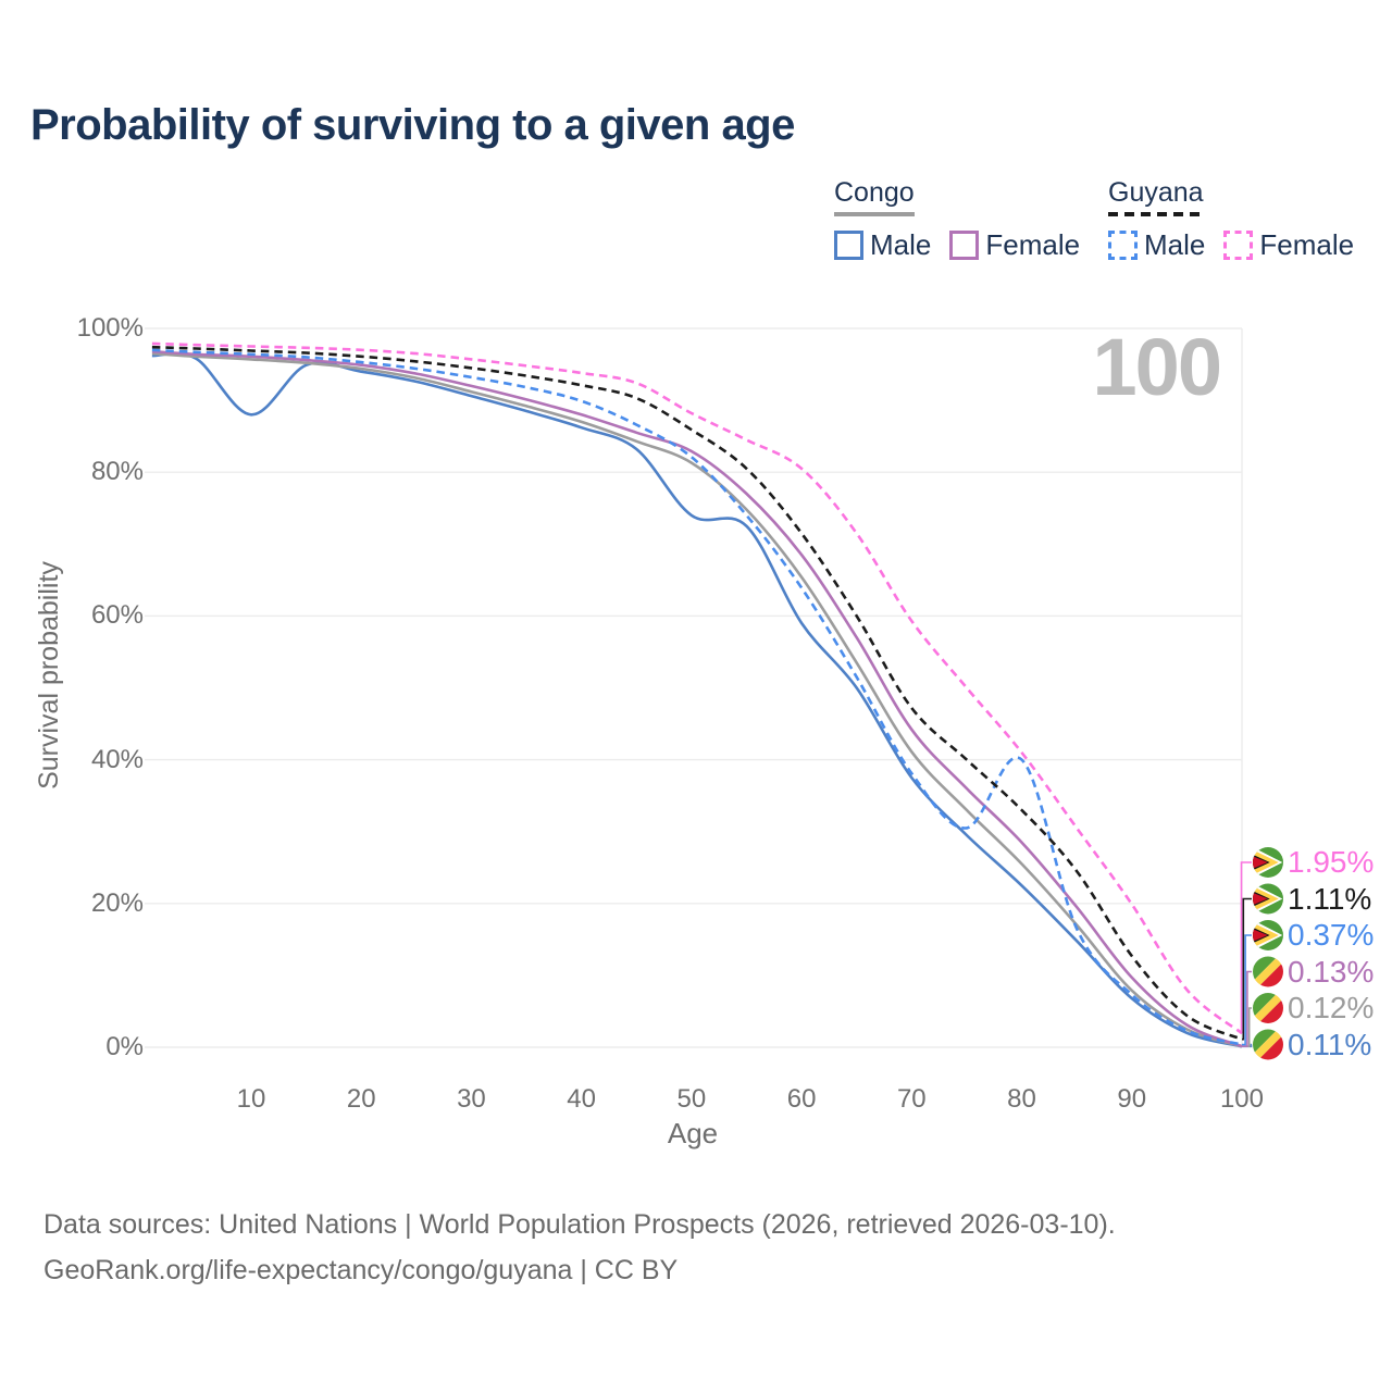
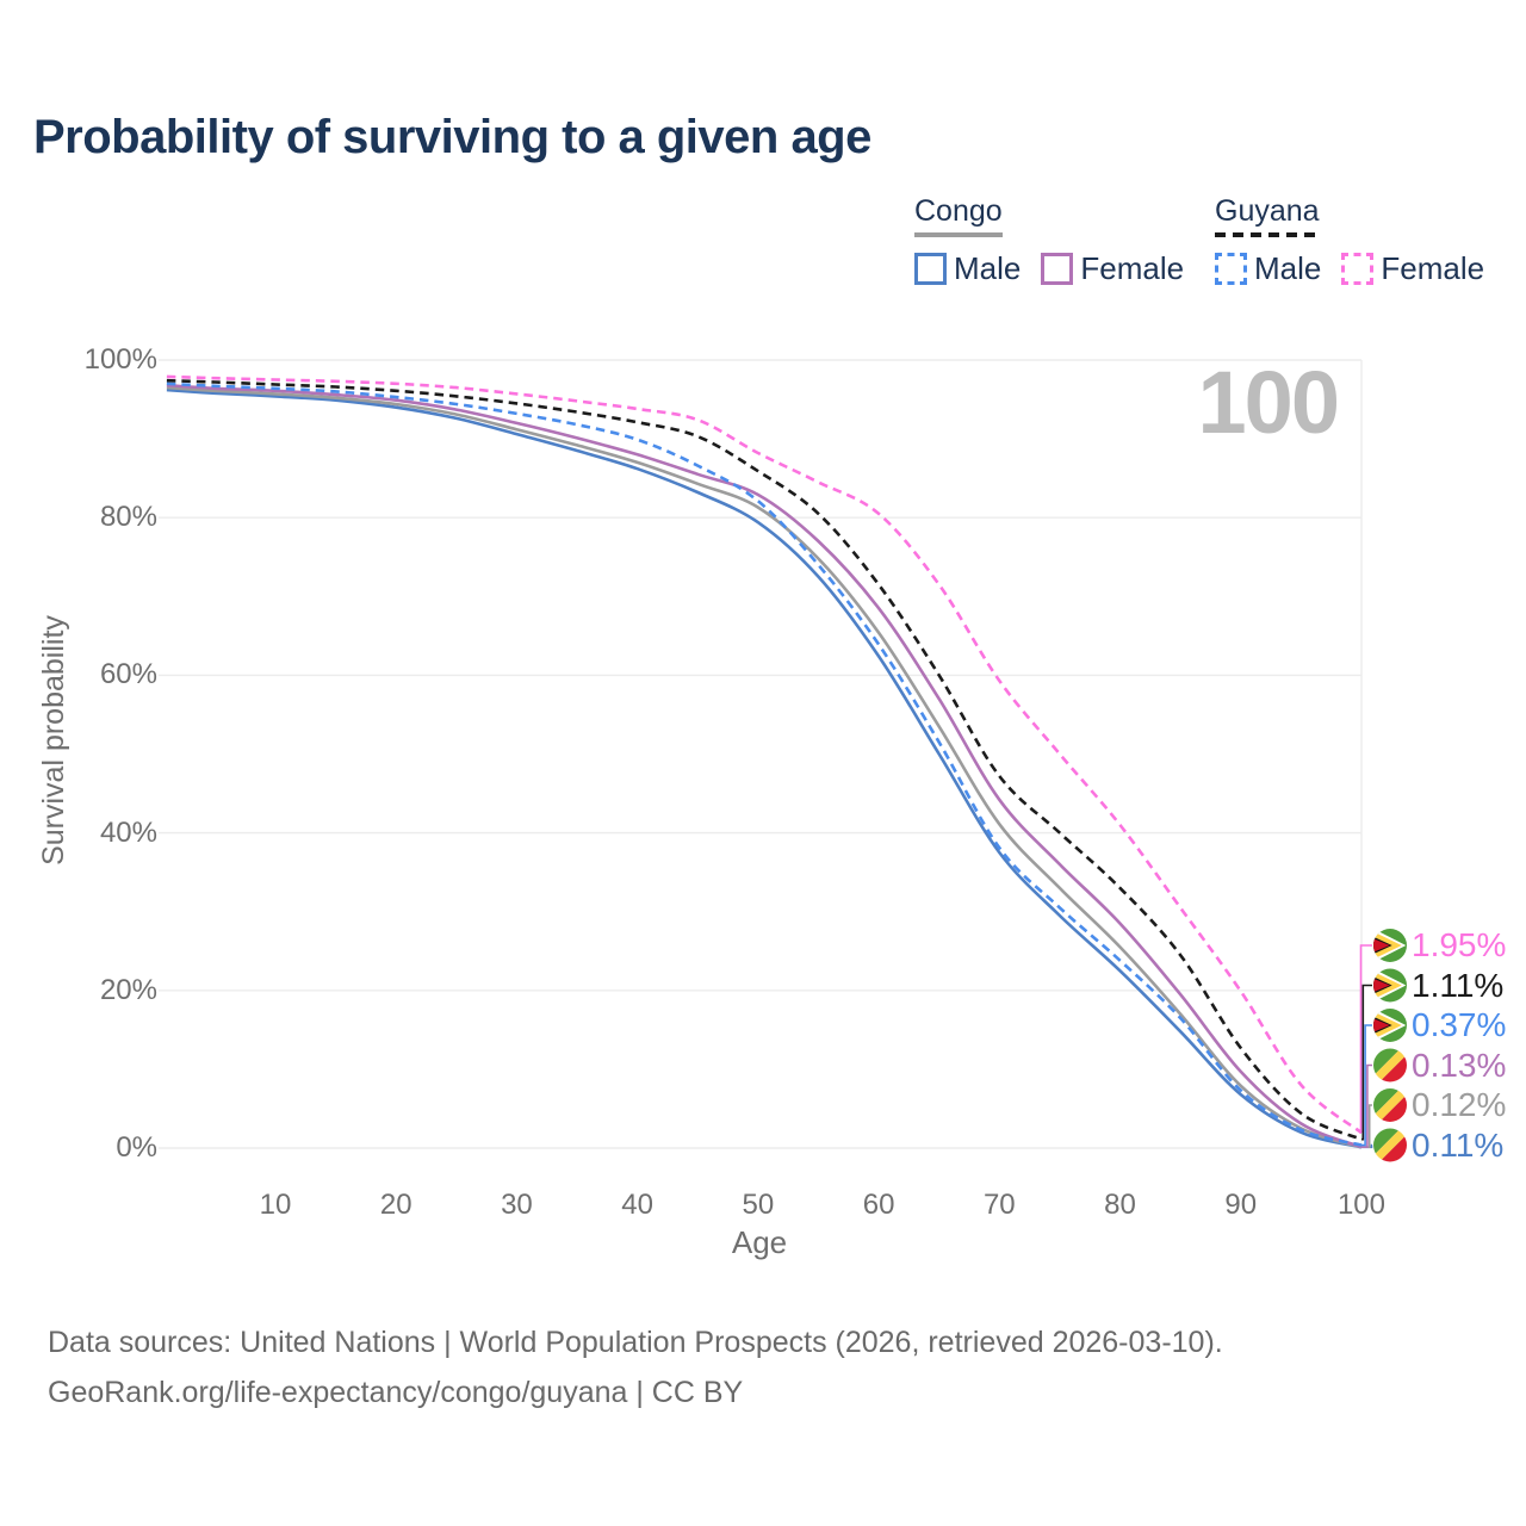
Congo Male/10: 88% -> 95%
Congo Male/50: 74% -> 79%
Congo Male/60: 59% -> 62%
Guyana Male/80: 40% -> 24%
